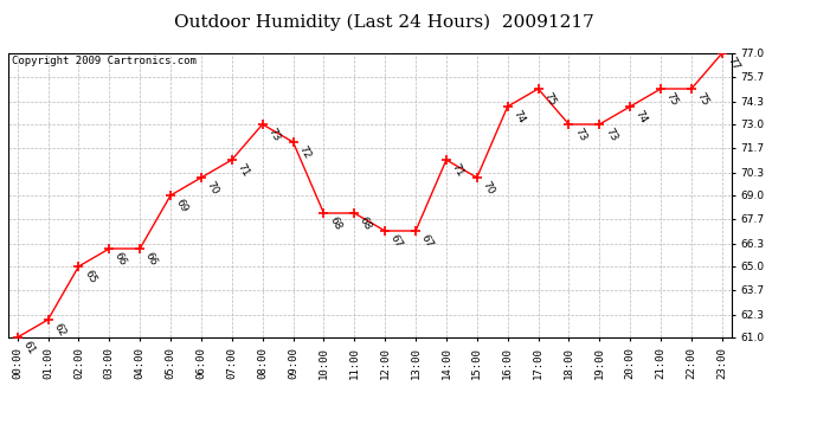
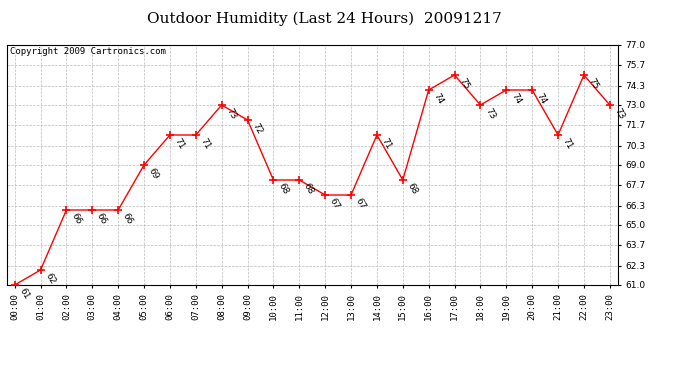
02:00: 65 -> 66
06:00: 70 -> 71
15:00: 70 -> 68
19:00: 73 -> 74
21:00: 75 -> 71
23:00: 77 -> 73
